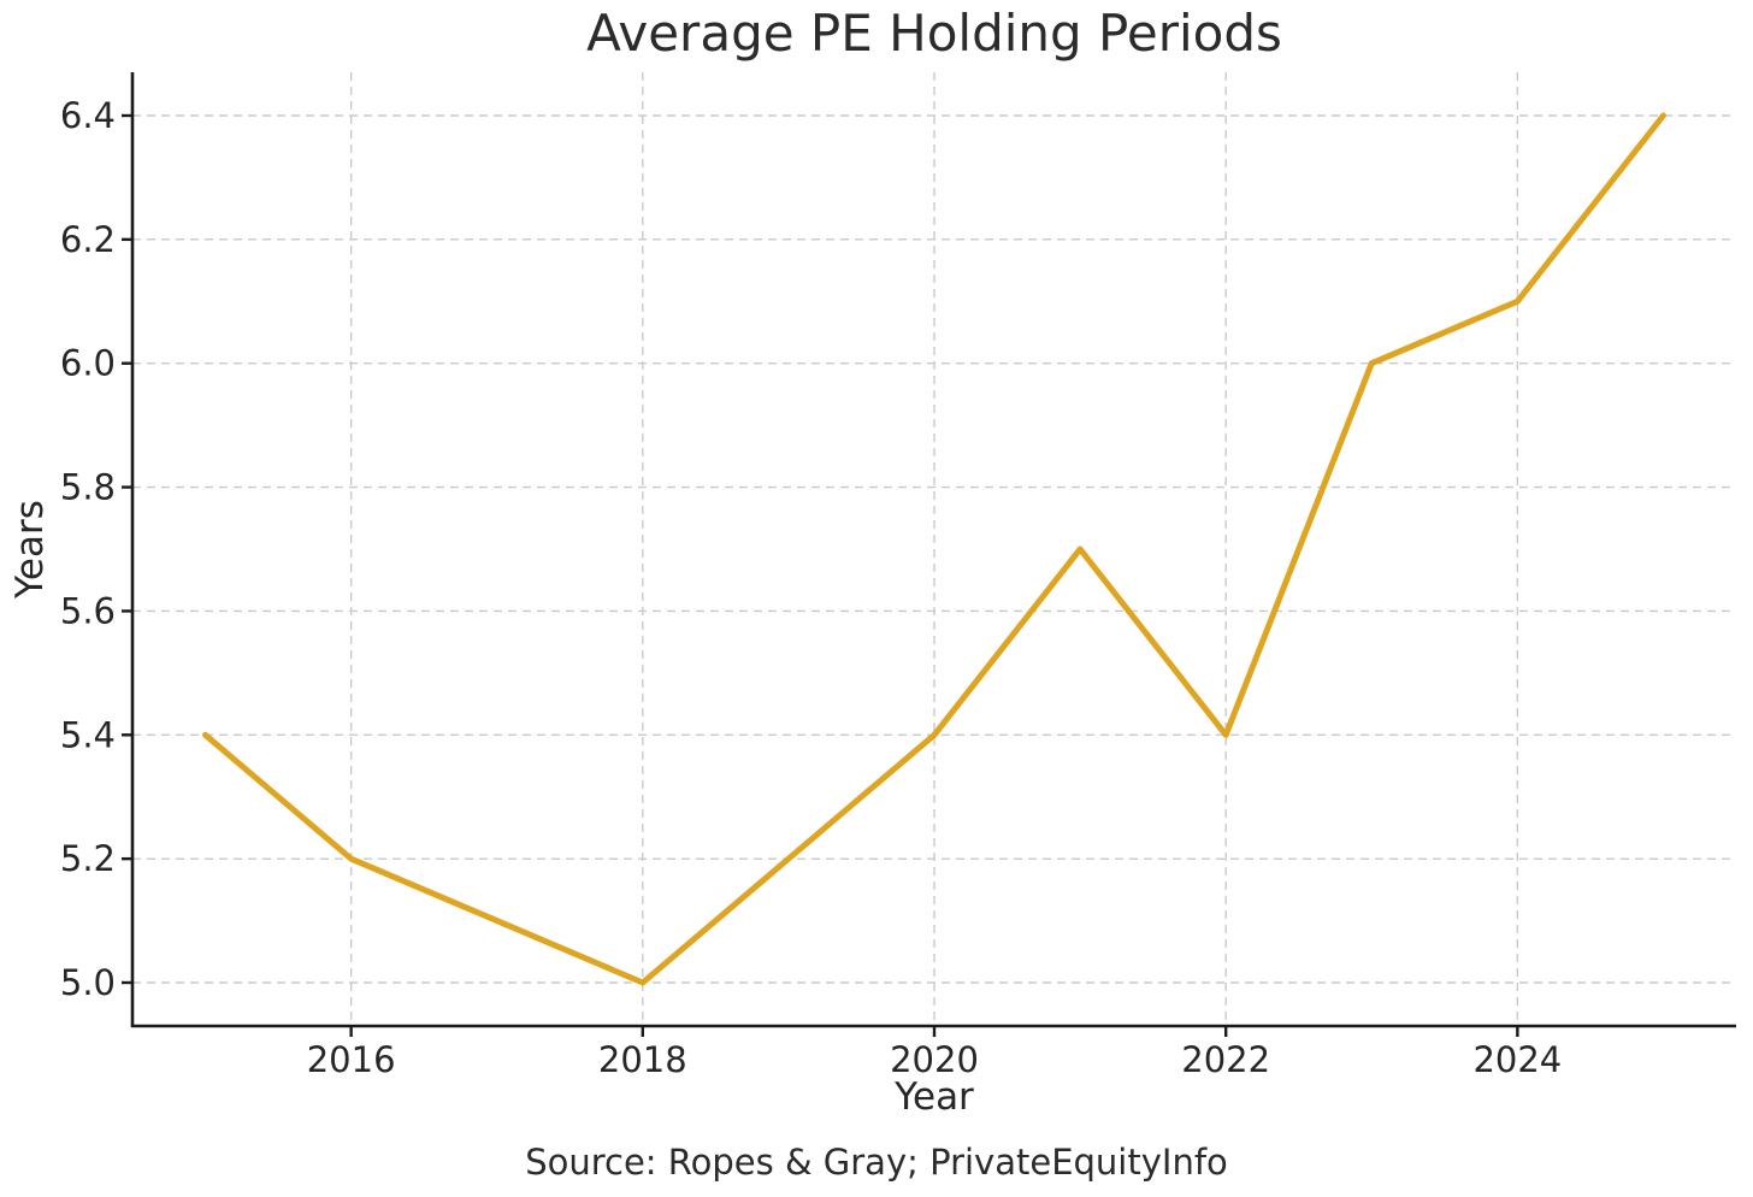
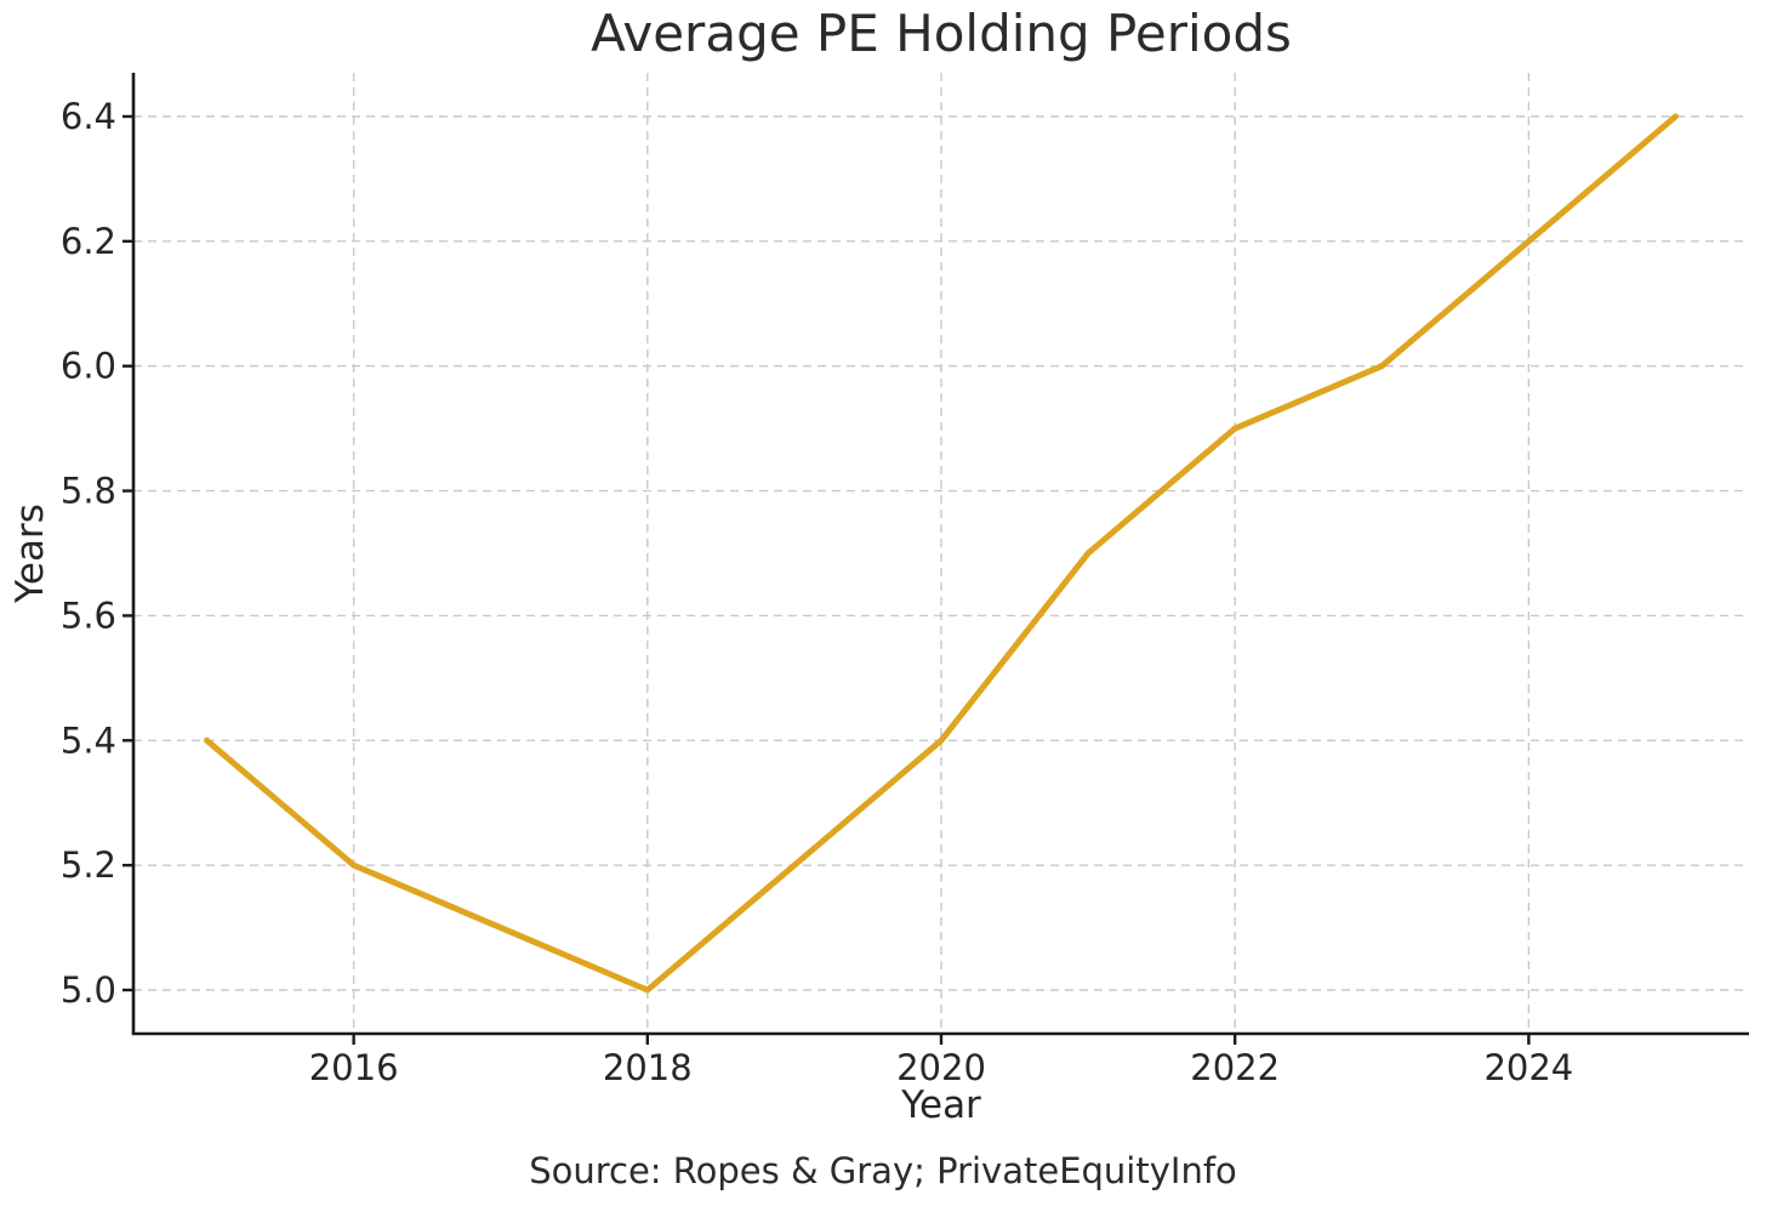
2022: 5.4 -> 5.9
2024: 6.1 -> 6.2
